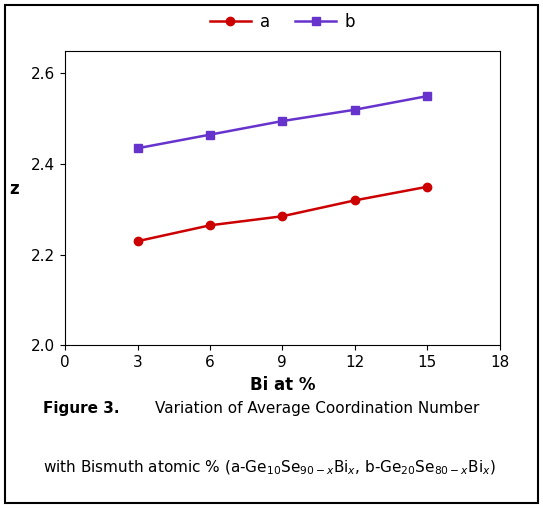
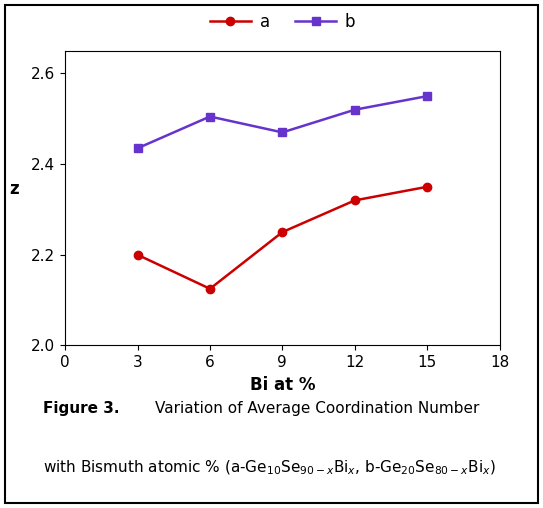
a/3: 2.230 -> 2.200
a/6: 2.265 -> 2.125
b/6: 2.465 -> 2.505
a/9: 2.285 -> 2.250
b/9: 2.495 -> 2.470
